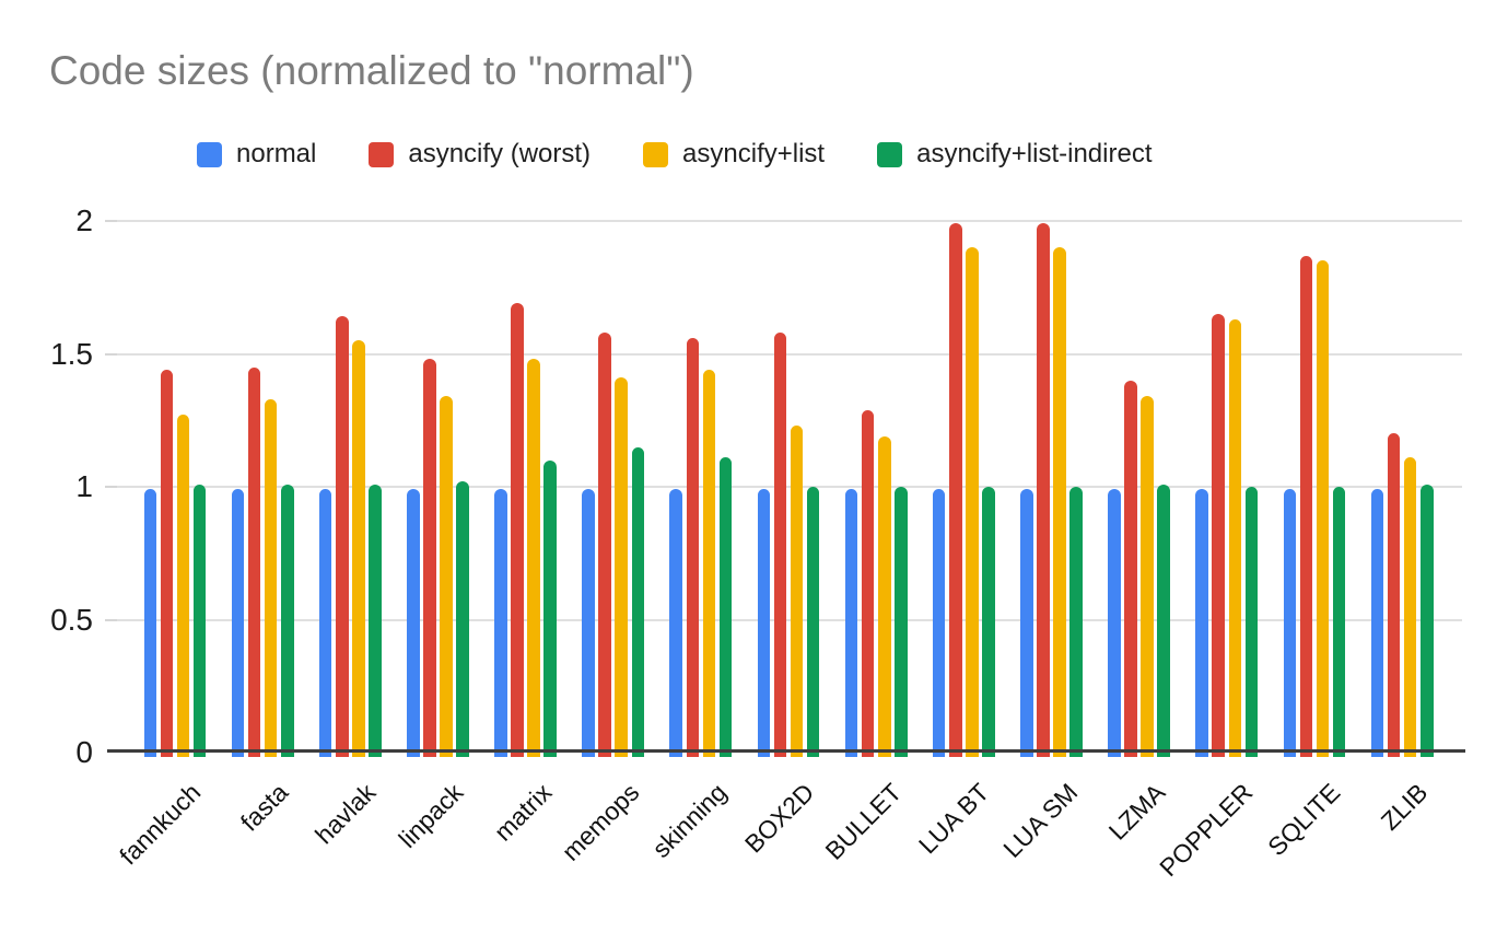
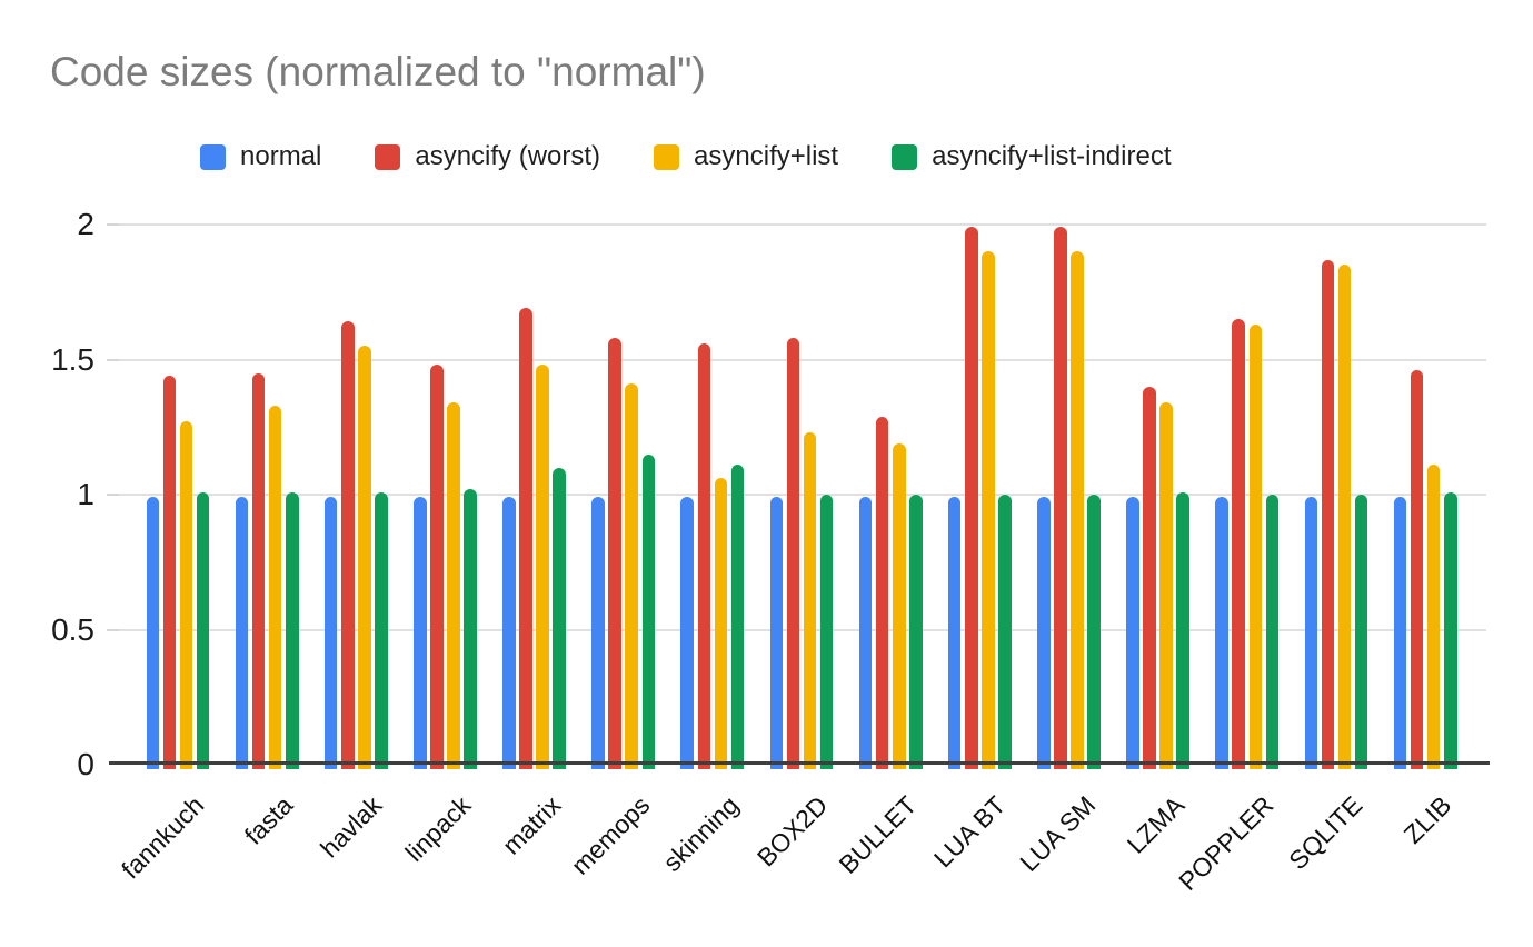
asyncify+list/skinning: 1.44 -> 1.06
asyncify (worst)/ZLIB: 1.20 -> 1.46
